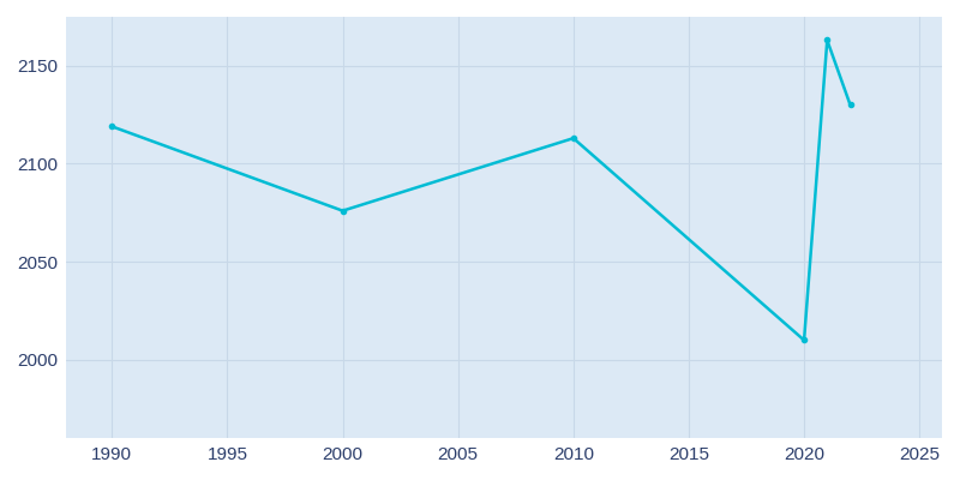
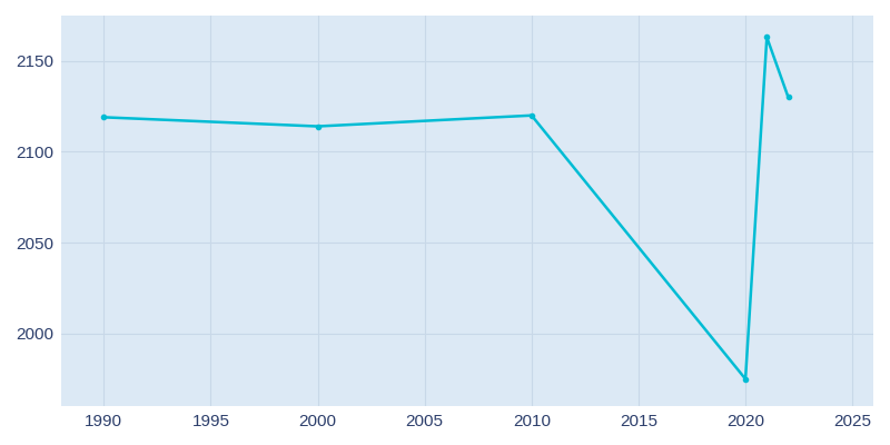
2000: 2076 -> 2114
2010: 2113 -> 2120
2020: 2010 -> 1975
